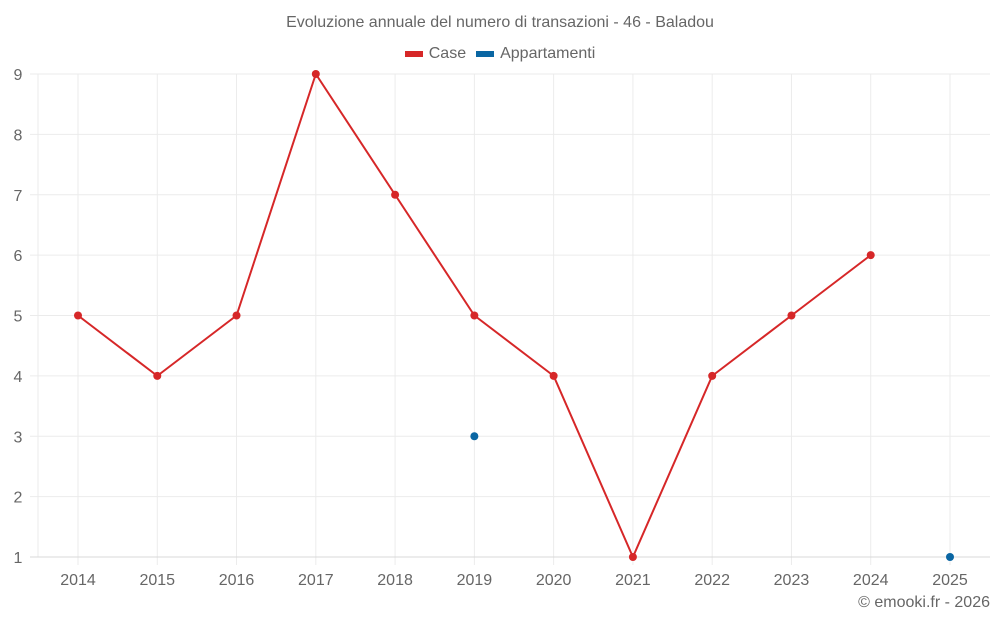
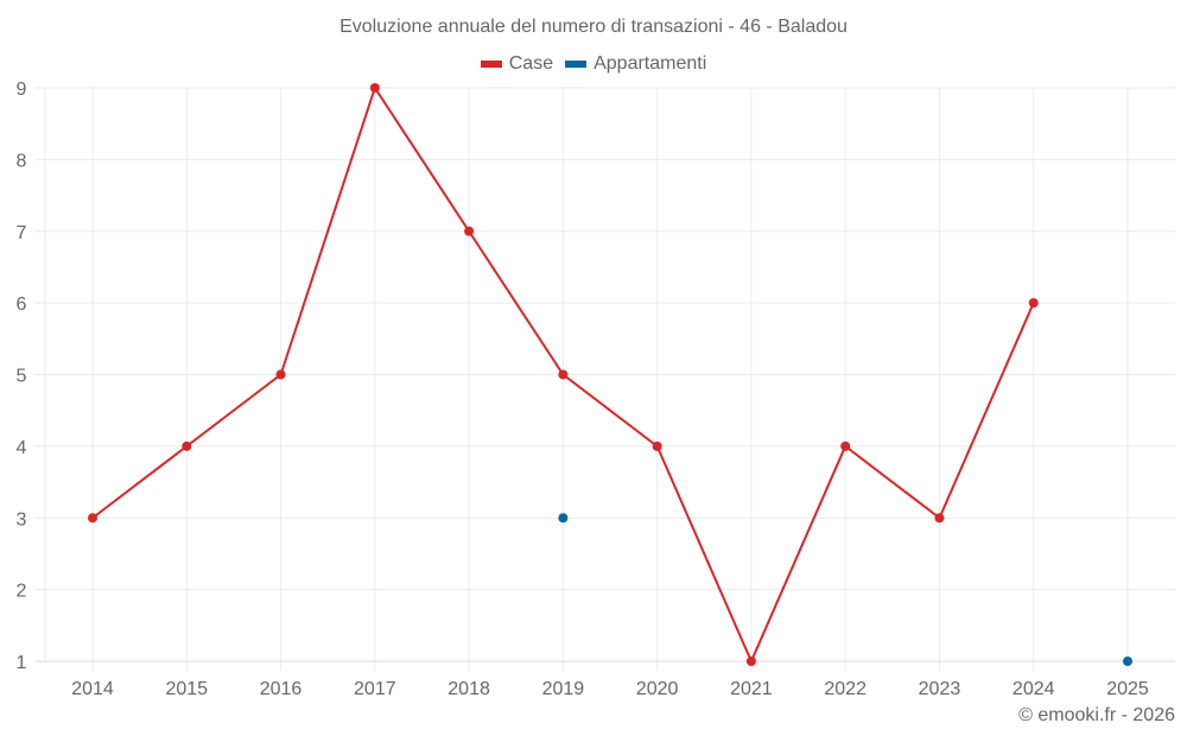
Case/2014: 5 -> 3
Case/2023: 5 -> 3
